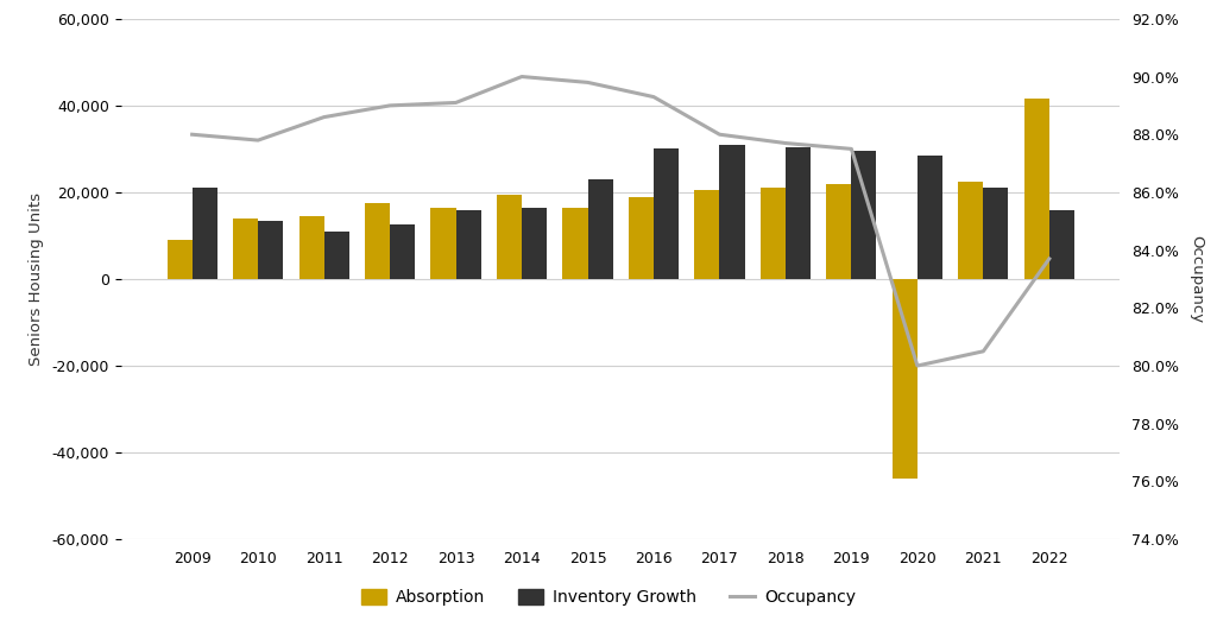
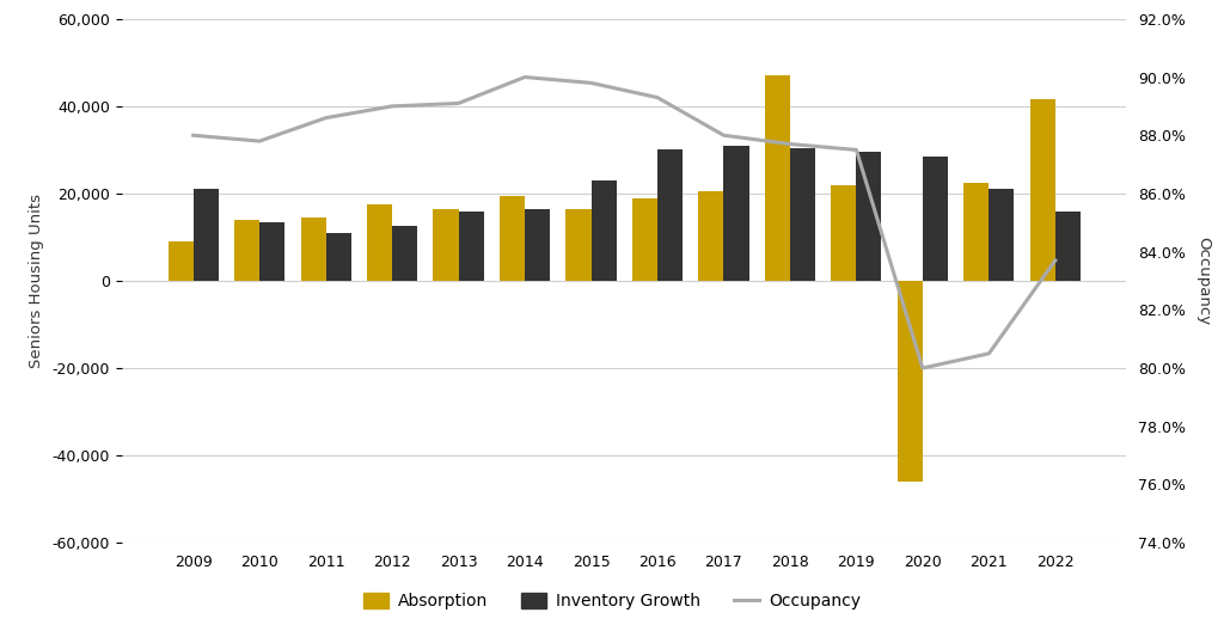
Absorption/2018: 21,000 -> 47,000
